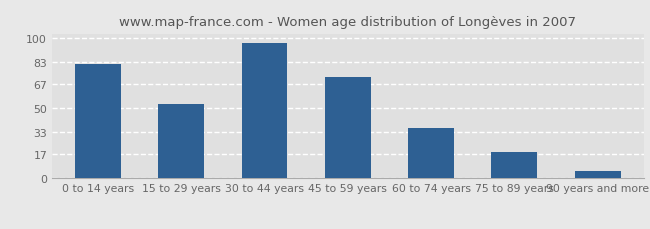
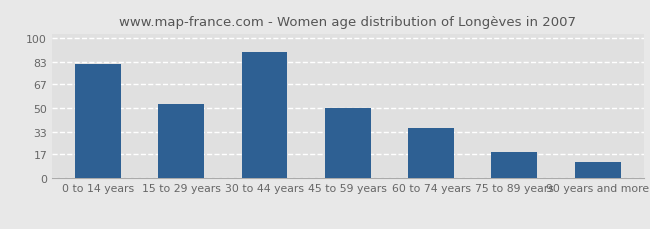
30 to 44 years: 96 -> 90
45 to 59 years: 72 -> 50
90 years and more: 5 -> 12
